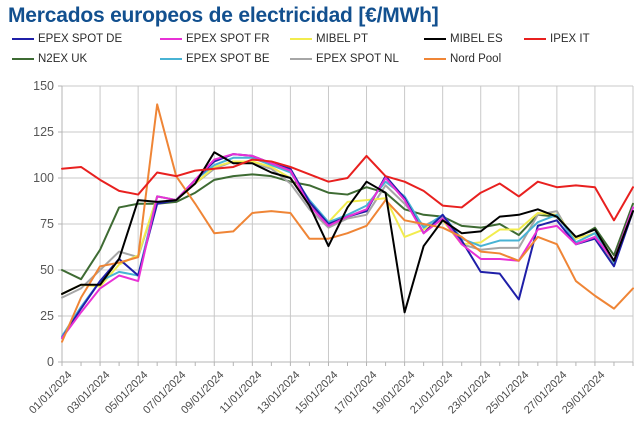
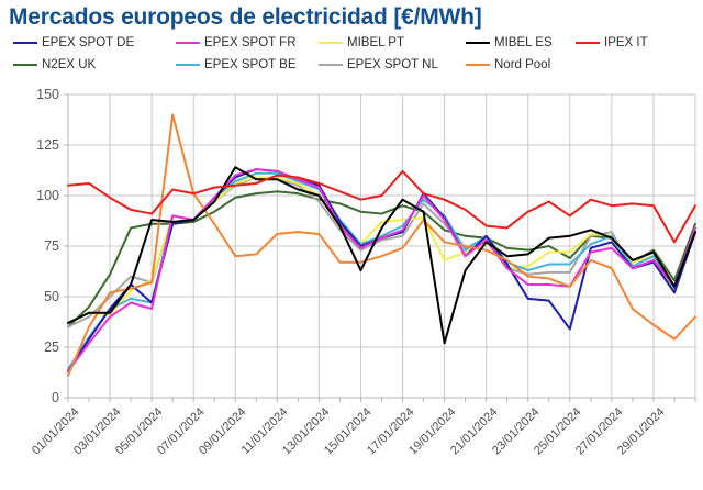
N2EX UK/01/01/2024: 50 -> 35
